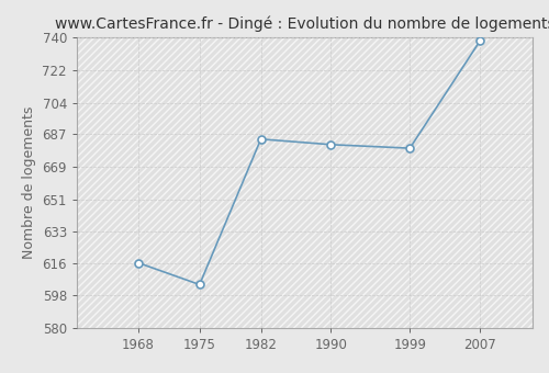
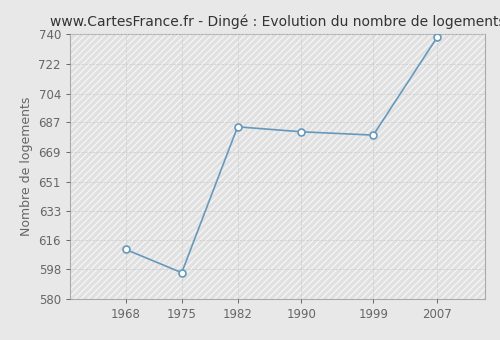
1968: 616 -> 610
1975: 604 -> 596
